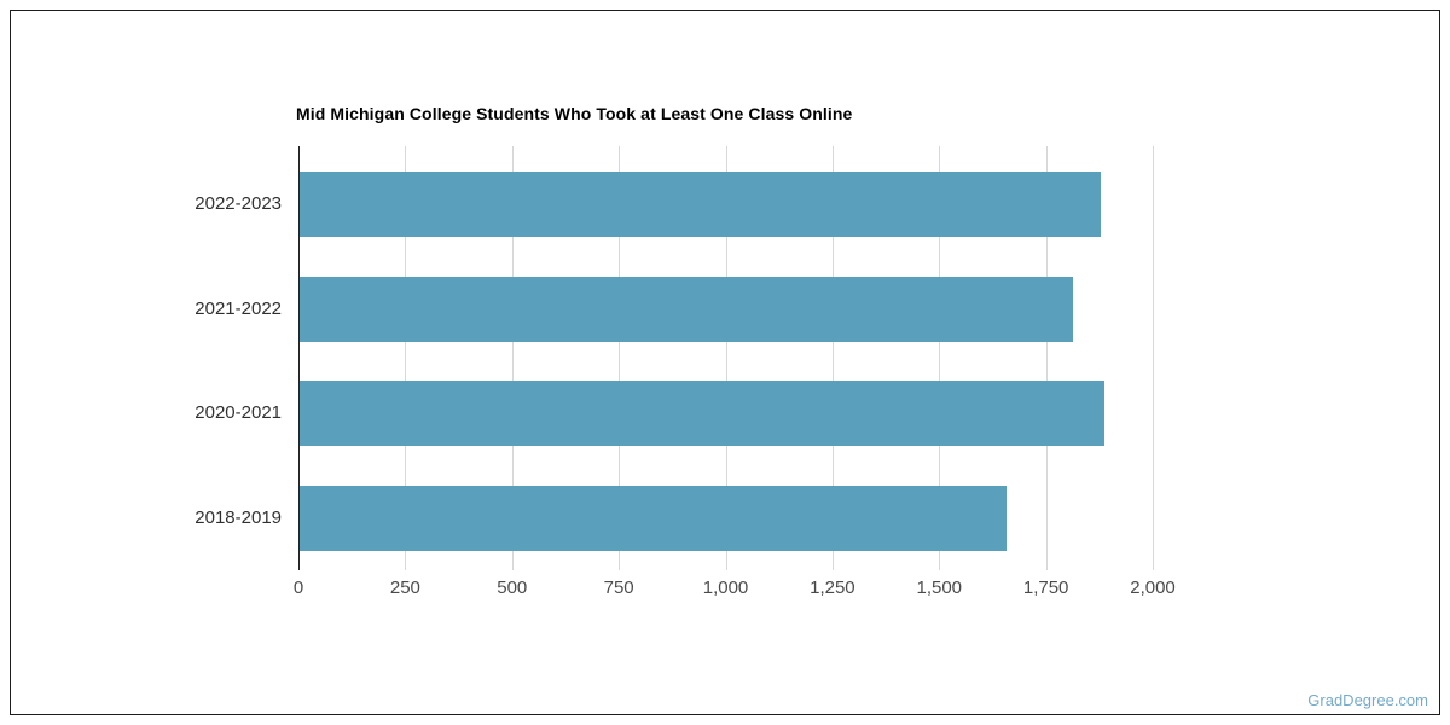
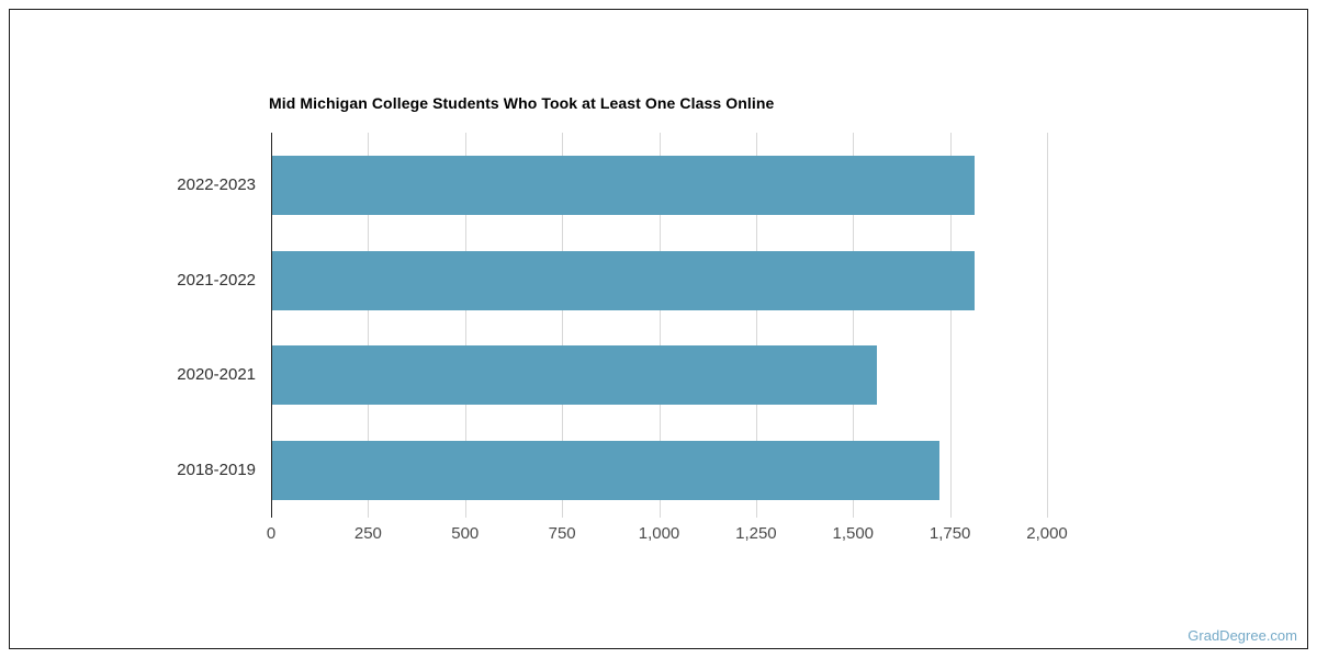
2022-2023: 1880 -> 1810
2020-2021: 1880 -> 1560
2018-2019: 1660 -> 1720
